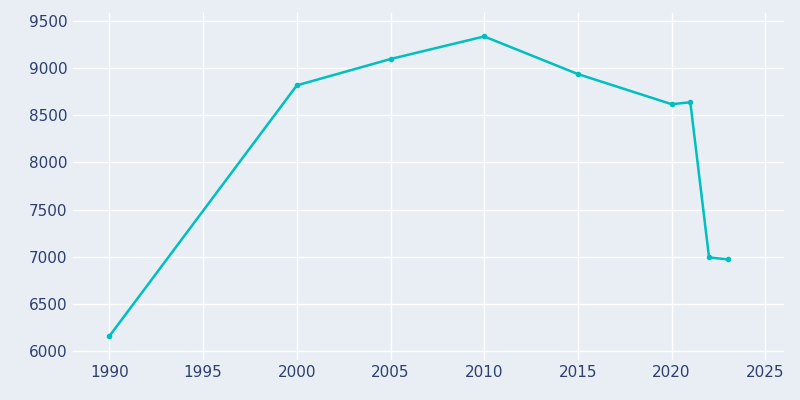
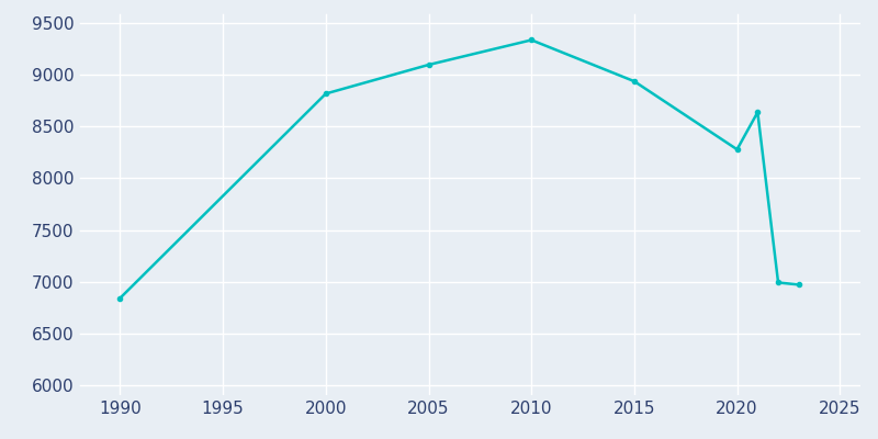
1990: 6160 -> 6840
2020: 8620 -> 8280
